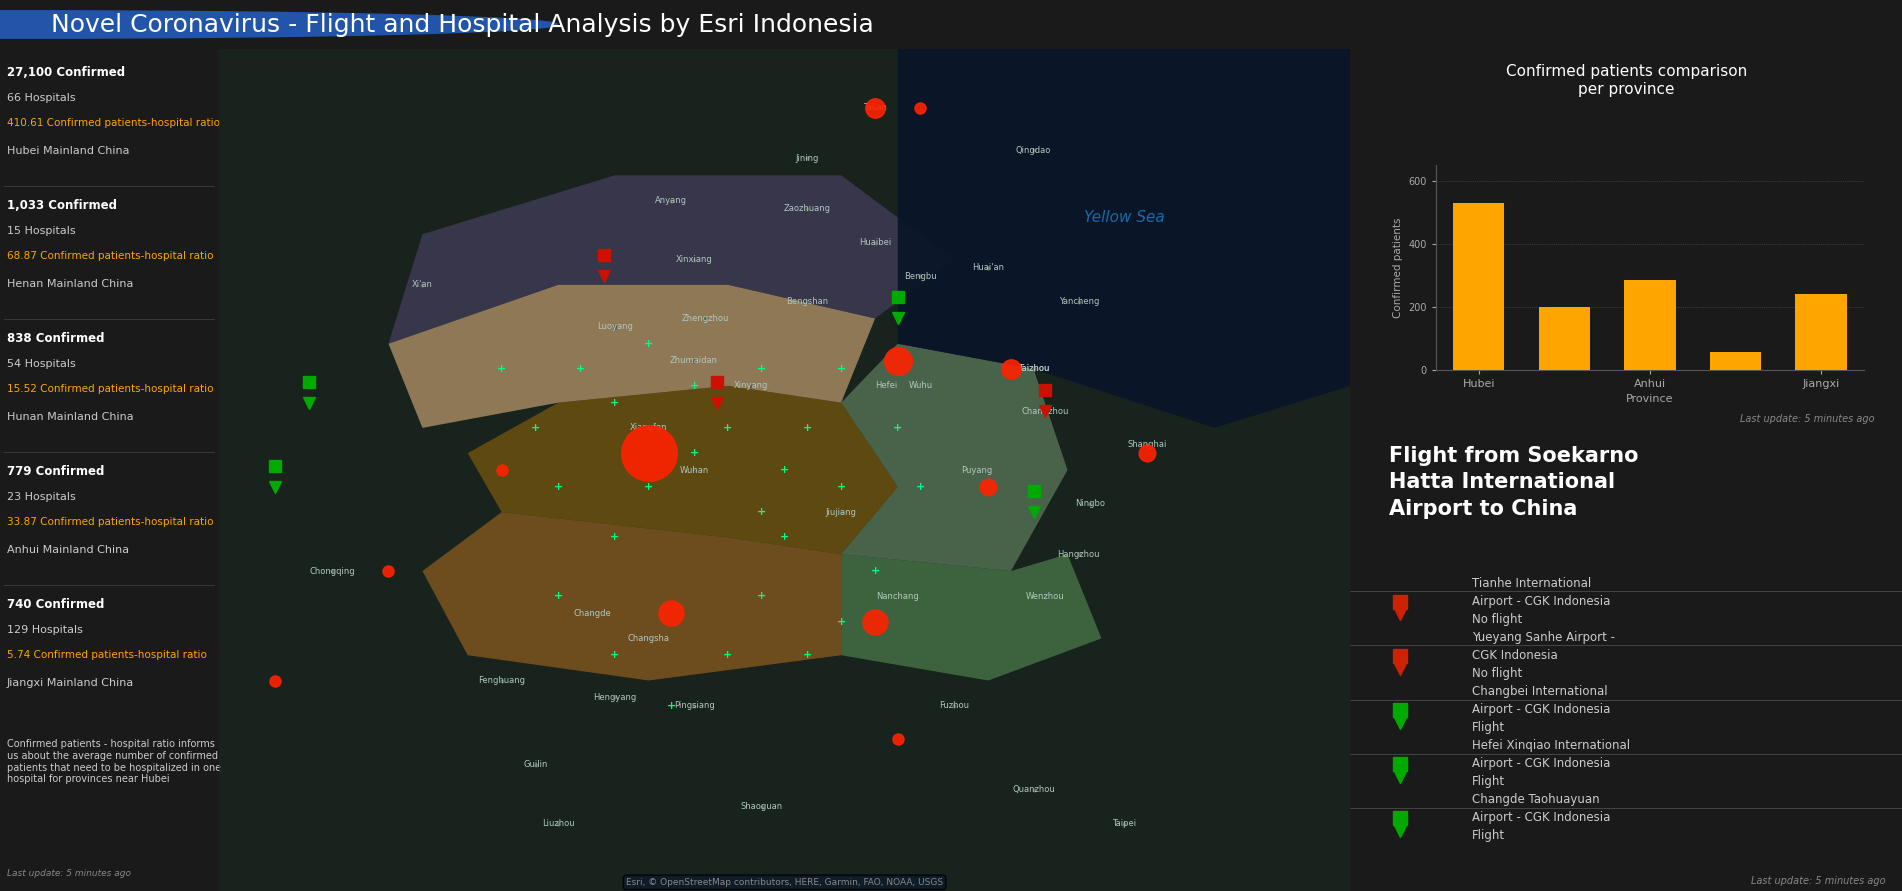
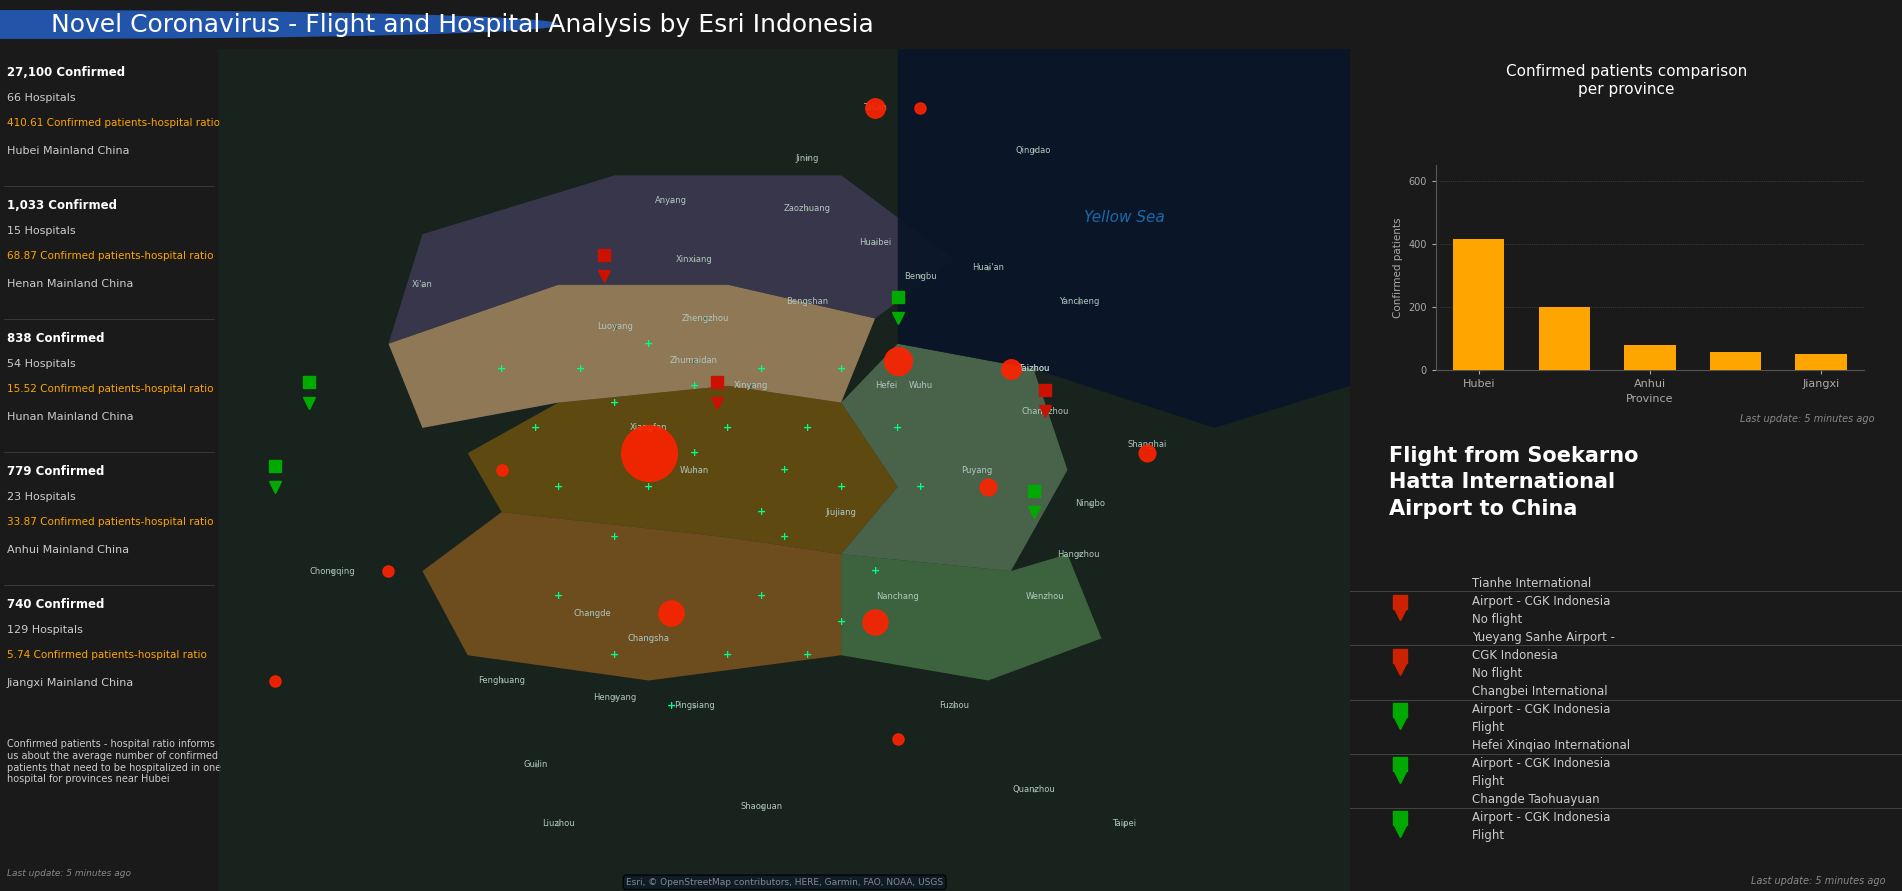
Hubei: 530 -> 415
Anhui: 285 -> 80
Jiangxi: 240 -> 50
